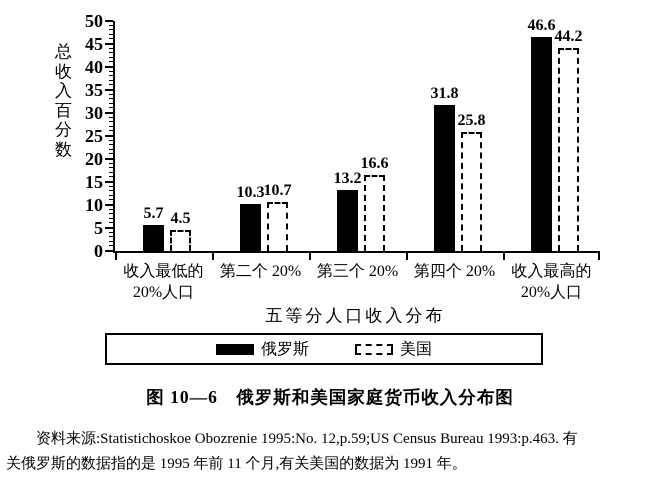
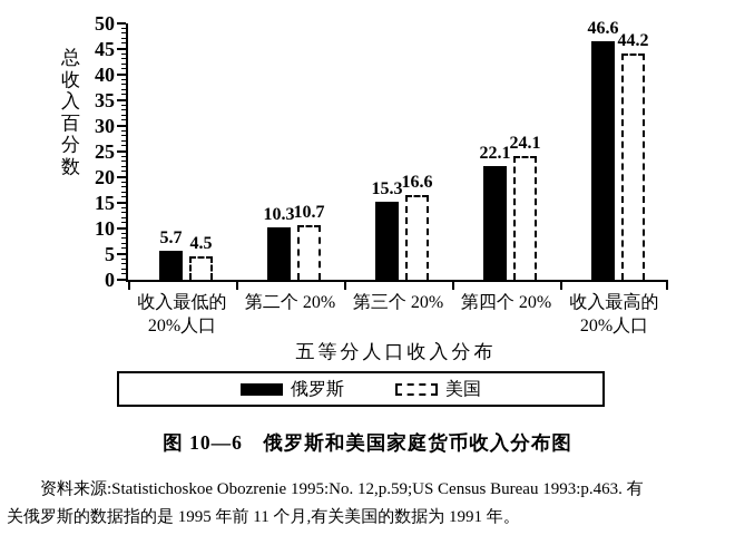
俄罗斯/第三个 20%: 13.2 -> 15.3
俄罗斯/第四个 20%: 31.8 -> 22.1
美国/第四个 20%: 25.8 -> 24.1
